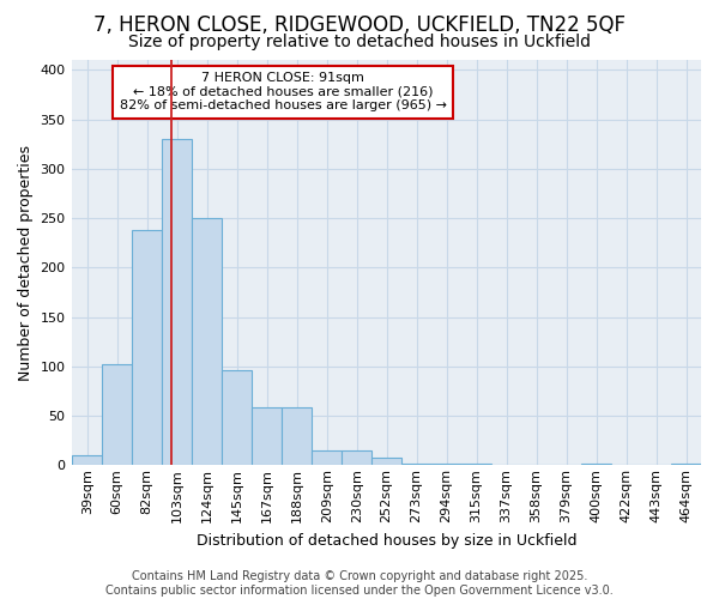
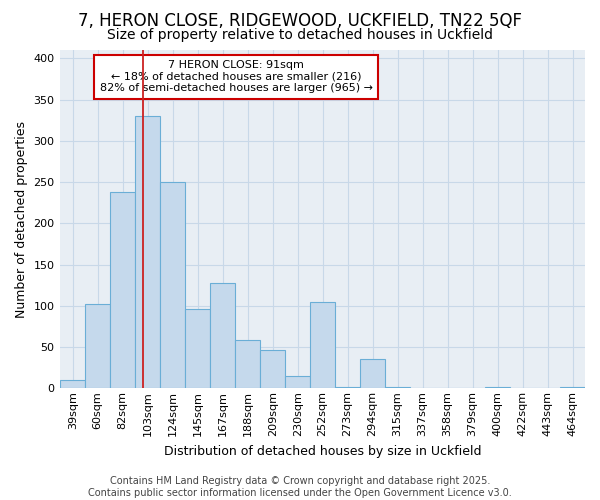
167sqm: 58 -> 128
209sqm: 15 -> 46
252sqm: 8 -> 104
294sqm: 2 -> 36
